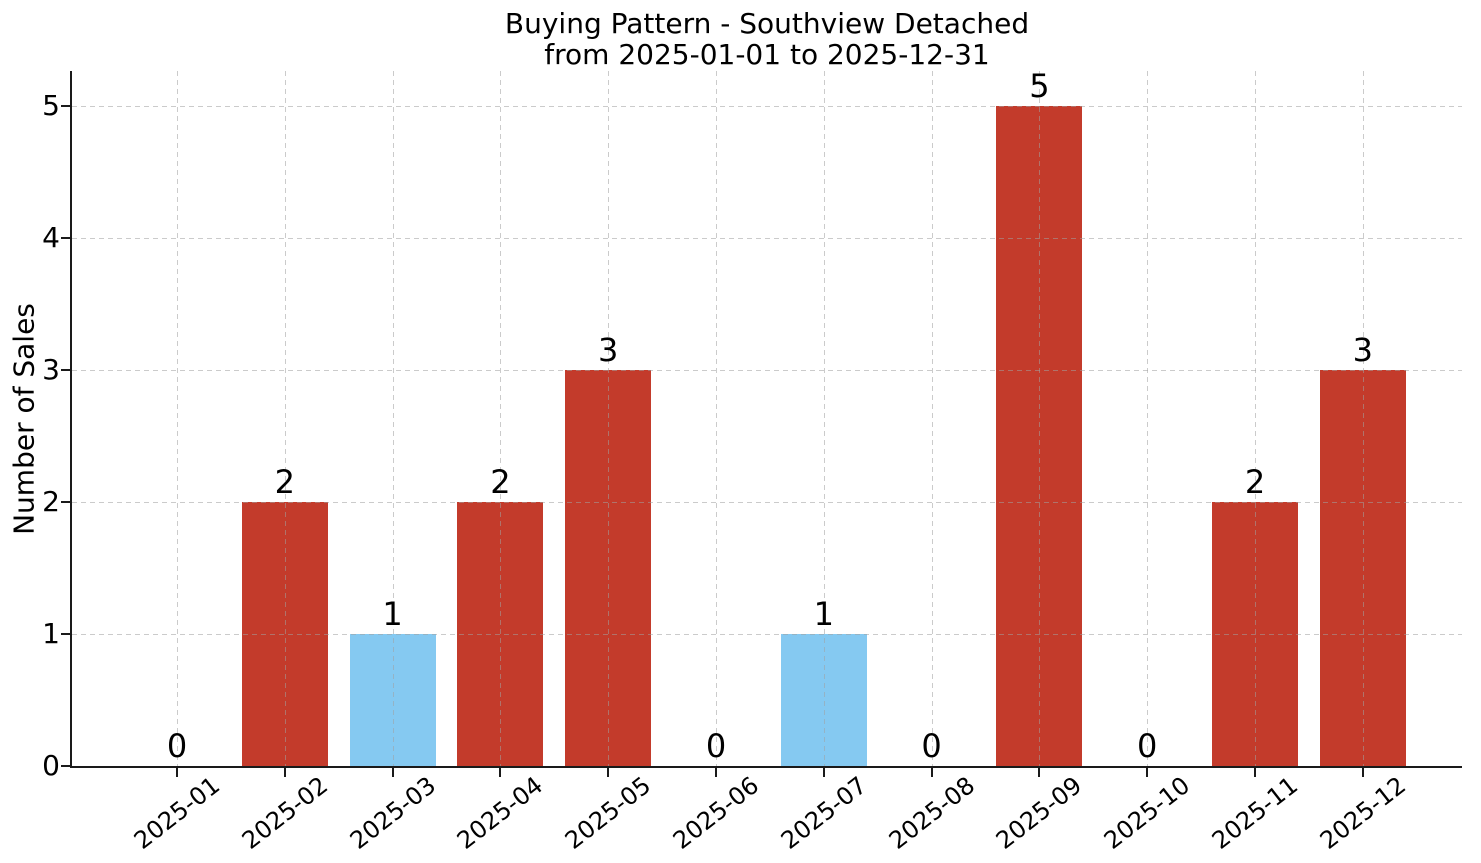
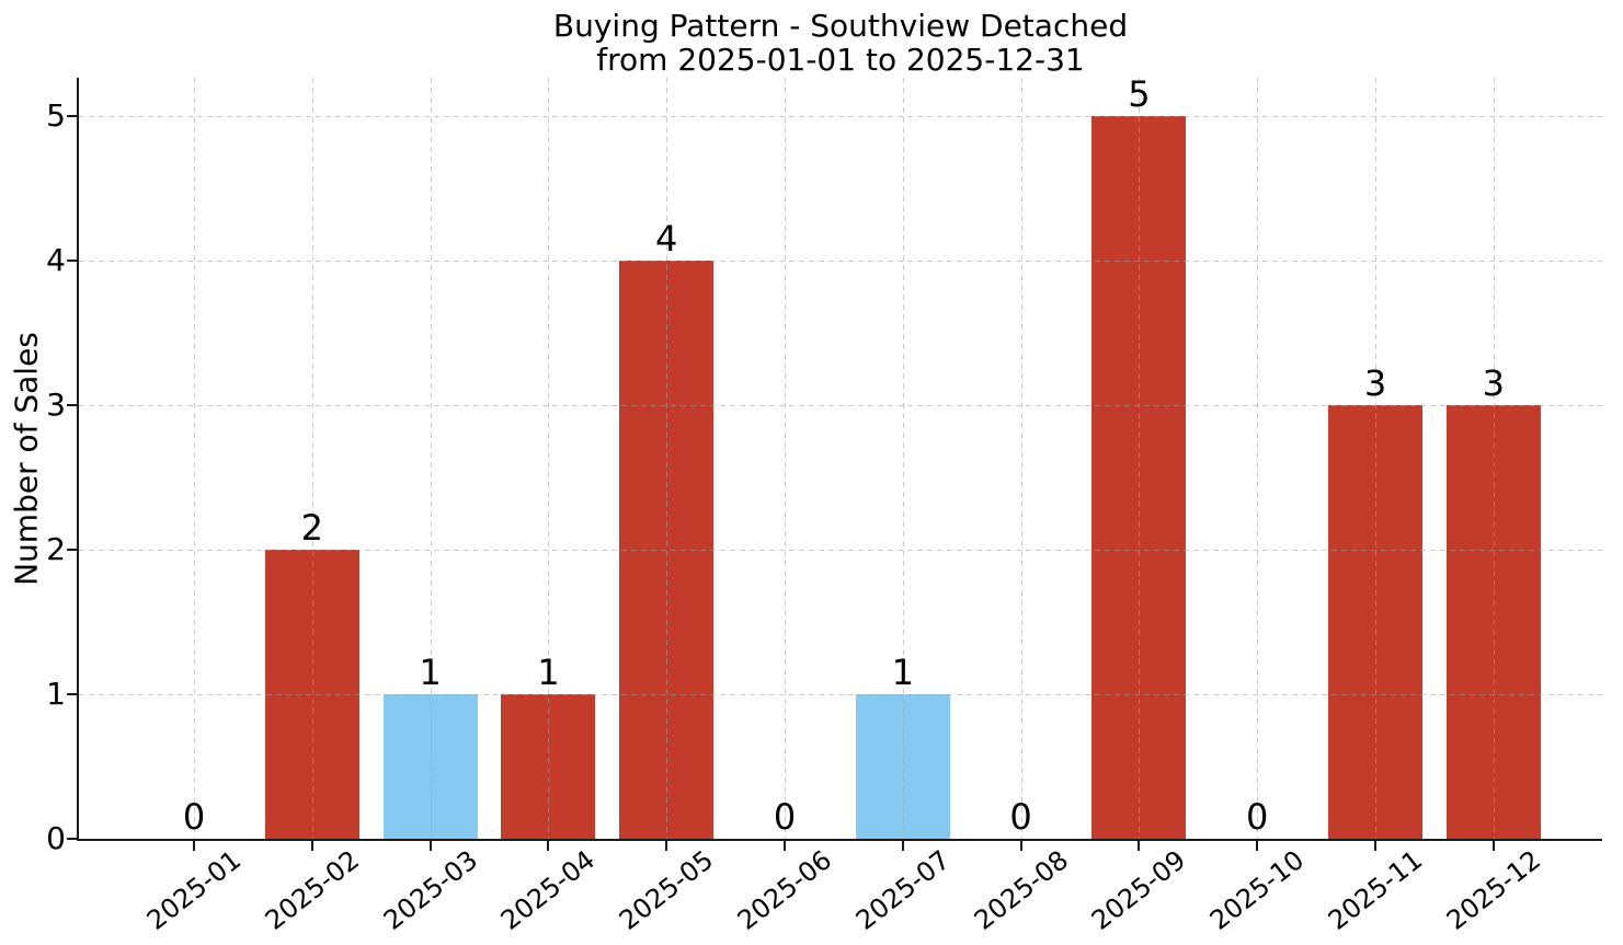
2025-04: 2 -> 1
2025-05: 3 -> 4
2025-11: 2 -> 3
